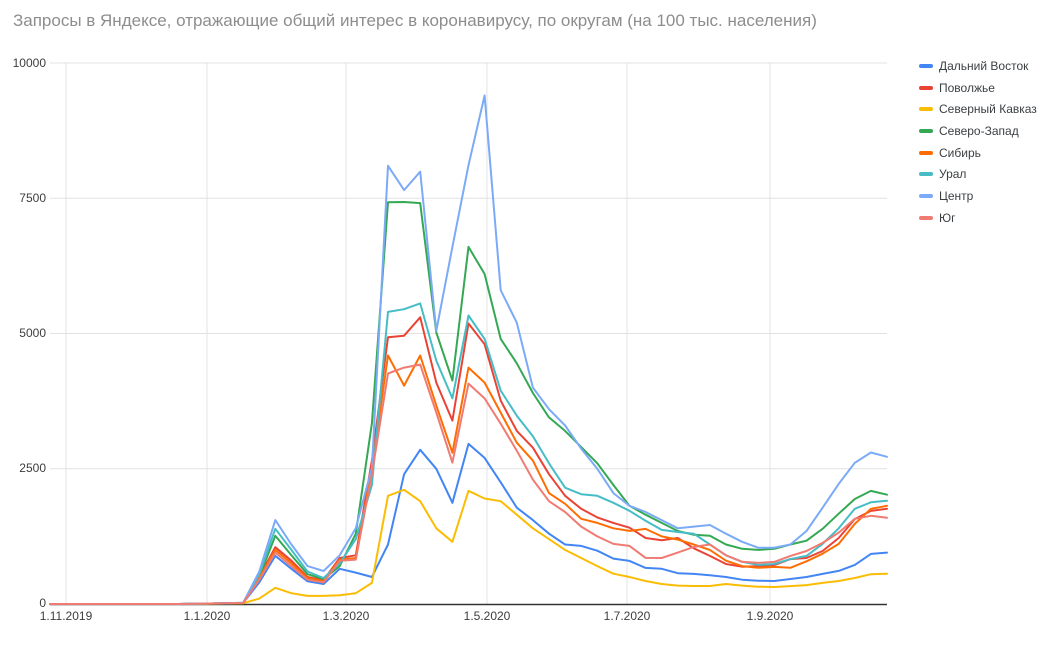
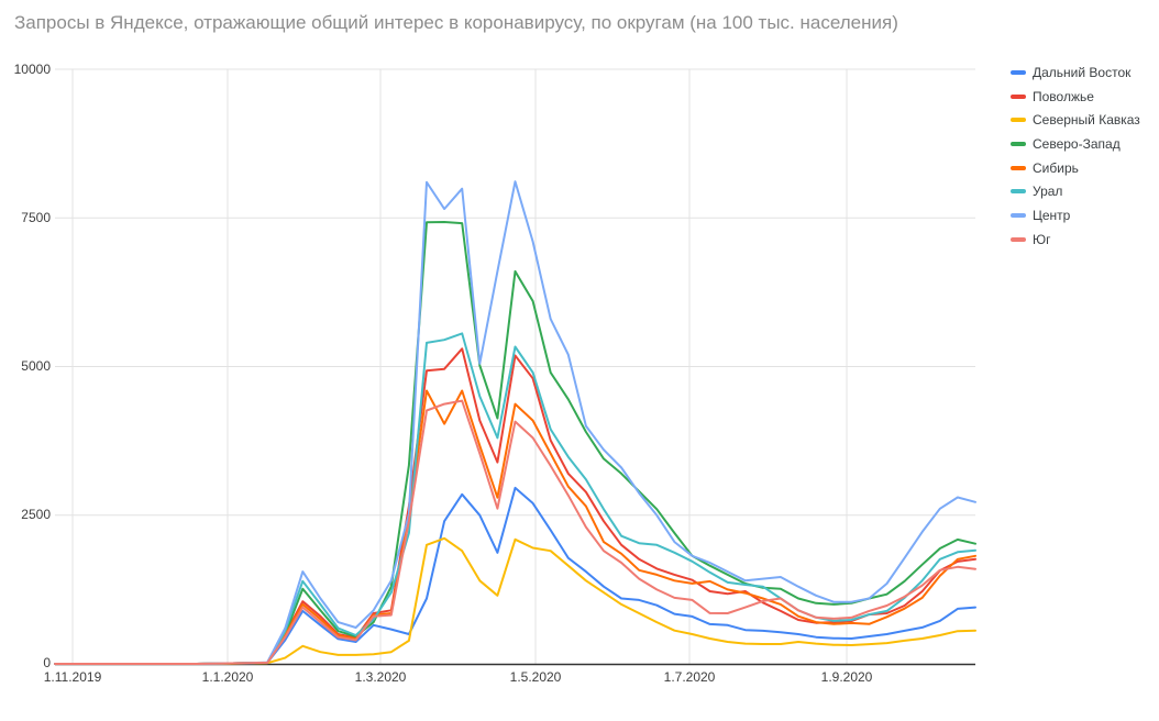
Центр/1.5.2020: 9400 -> 7100
